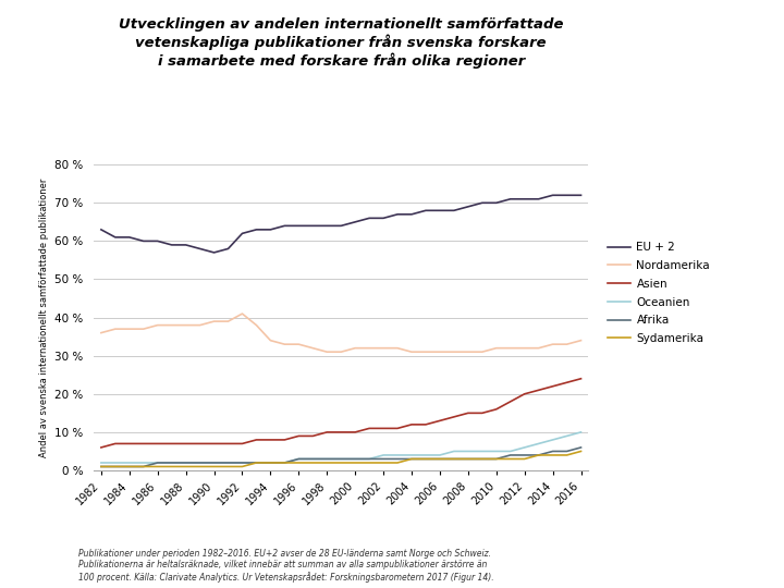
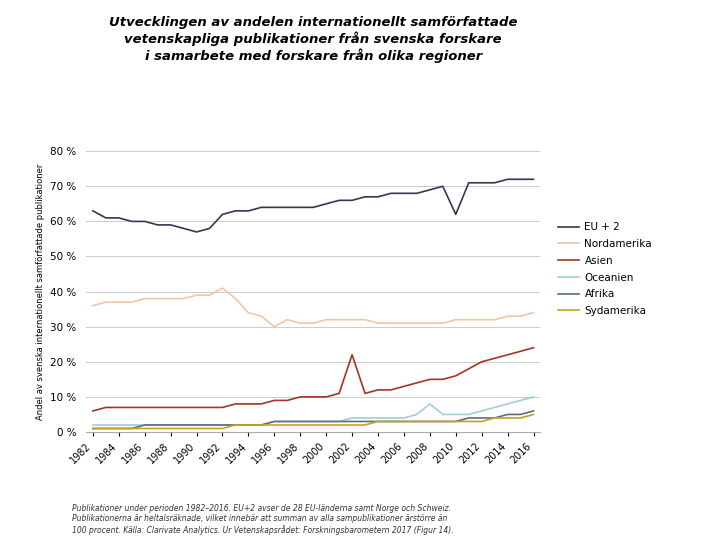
Nordamerika/1996: 33 % -> 30 %
Asien/2002: 11 % -> 22 %
Oceanien/2008: 5 % -> 8 %
EU + 2/2010: 70 % -> 62 %
